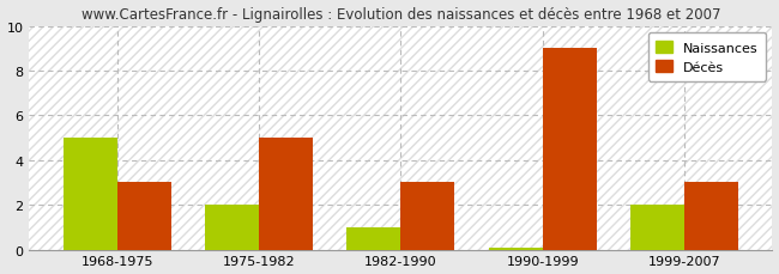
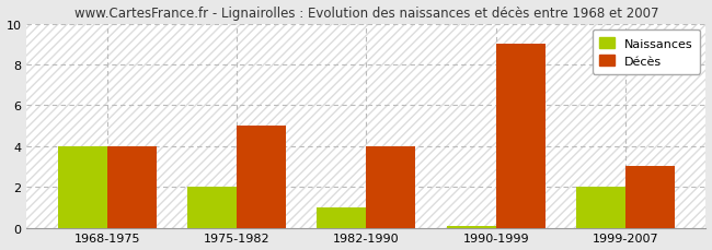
Naissances/1968-1975: 5.0 -> 4.0
Décès/1968-1975: 3 -> 4
Décès/1982-1990: 3 -> 4
